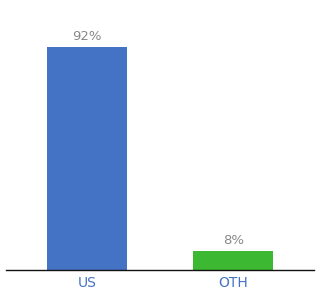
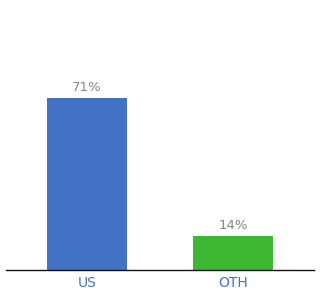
US: 92% -> 71%
OTH: 8% -> 14%
